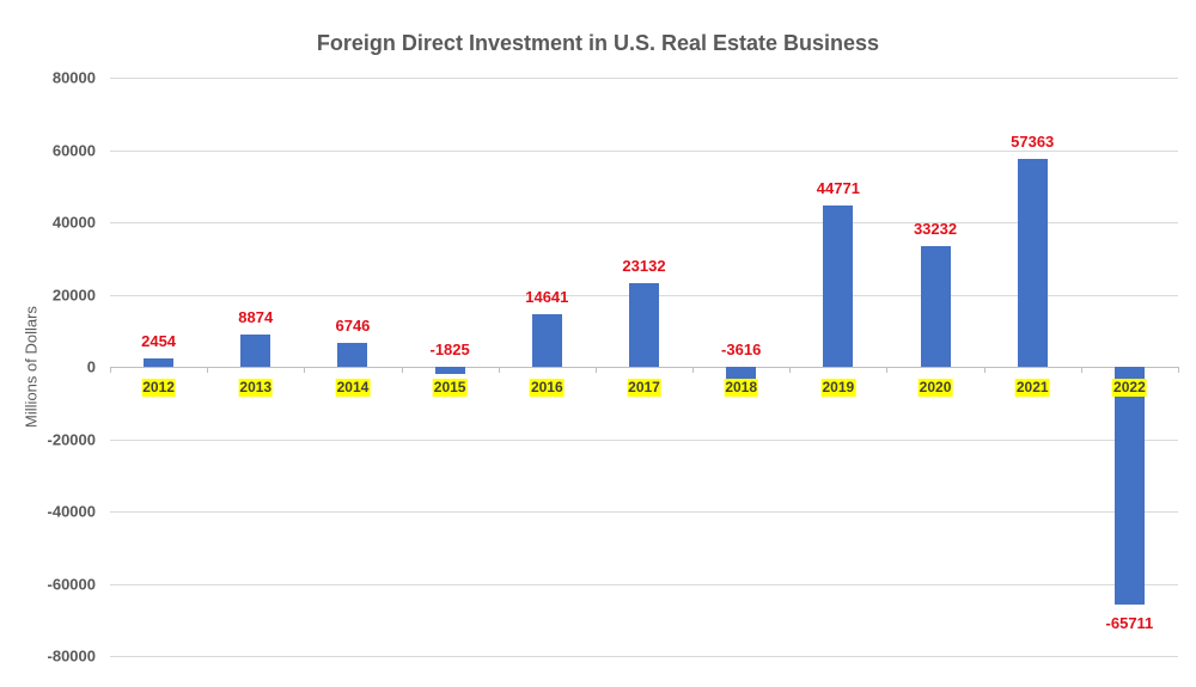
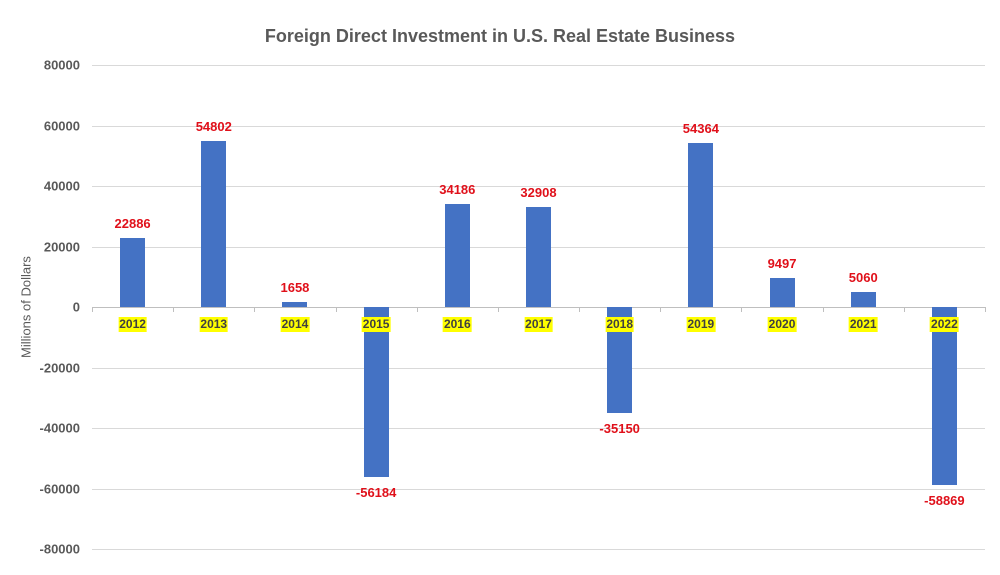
2012: 2454 -> 22886
2013: 8874 -> 54802
2014: 6746 -> 1658
2015: -1825 -> -56184
2016: 14641 -> 34186
2017: 23132 -> 32908
2018: -3616 -> -35150
2019: 44771 -> 54364
2020: 33232 -> 9497
2021: 57363 -> 5060
2022: -65711 -> -58869
